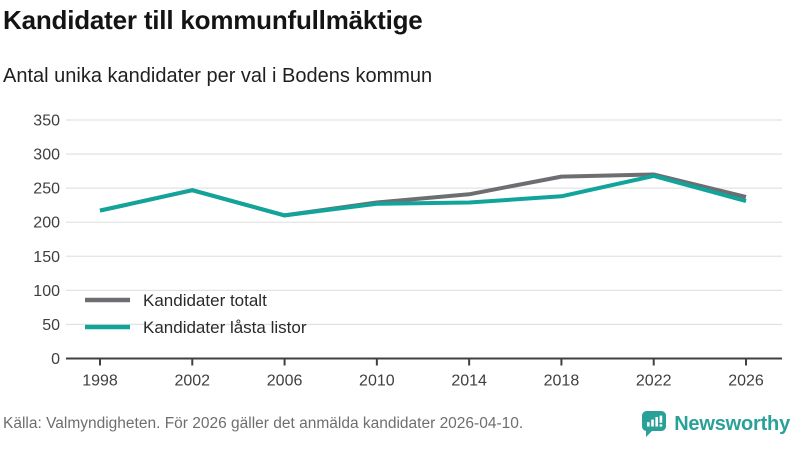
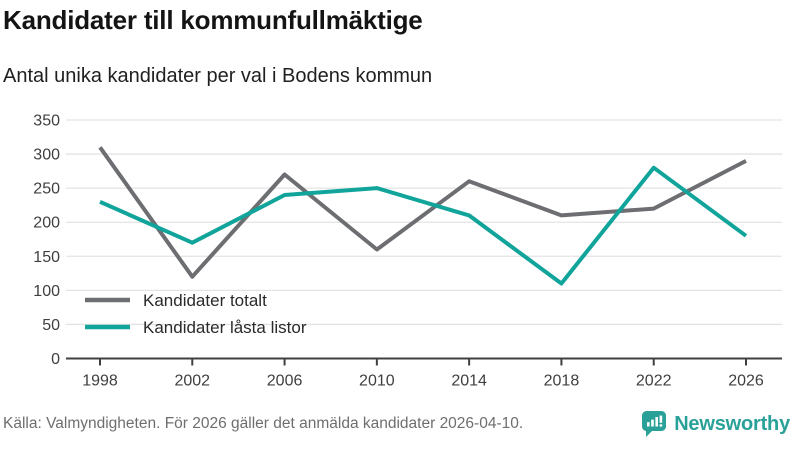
Kandidater totalt/1998: 220 -> 310
Kandidater låsta listor/1998: 220 -> 230
Kandidater totalt/2002: 250 -> 120
Kandidater låsta listor/2002: 250 -> 170
Kandidater totalt/2006: 210 -> 270
Kandidater låsta listor/2006: 210 -> 240
Kandidater totalt/2010: 230 -> 160
Kandidater låsta listor/2010: 230 -> 250
Kandidater totalt/2014: 240 -> 260
Kandidater låsta listor/2014: 230 -> 210
Kandidater totalt/2018: 270 -> 210
Kandidater låsta listor/2018: 240 -> 110
Kandidater totalt/2022: 270 -> 220
Kandidater låsta listor/2022: 270 -> 280
Kandidater totalt/2026: 240 -> 290
Kandidater låsta listor/2026: 230 -> 180
